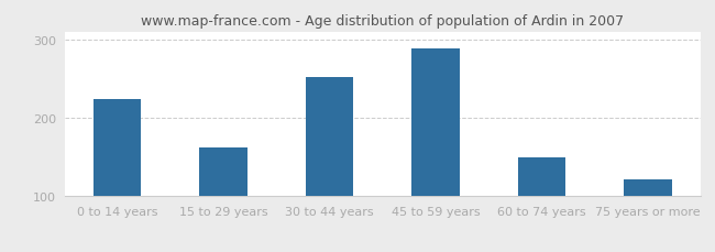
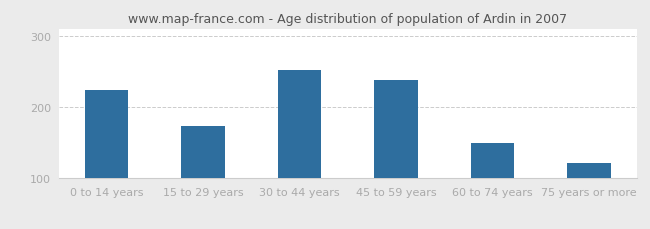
15 to 29 years: 163 -> 174
45 to 59 years: 289 -> 238
